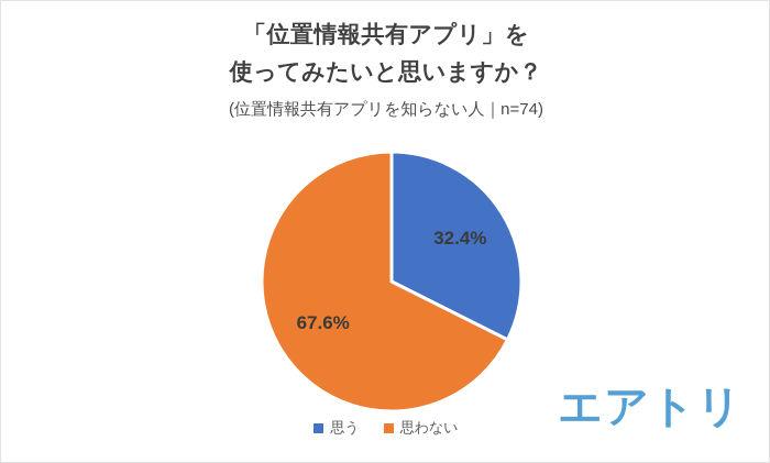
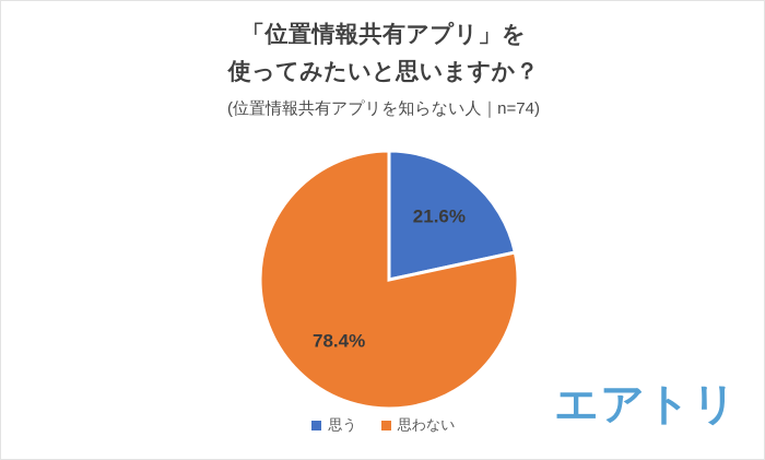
思う: 32.4% -> 21.6%
思わない: 67.6% -> 78.4%
